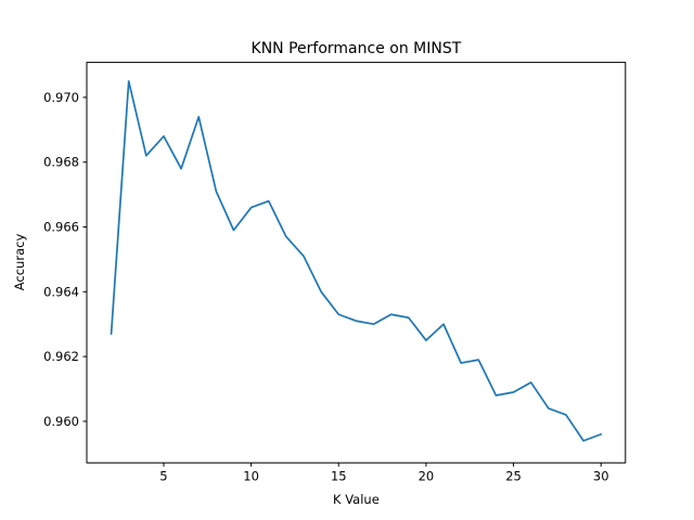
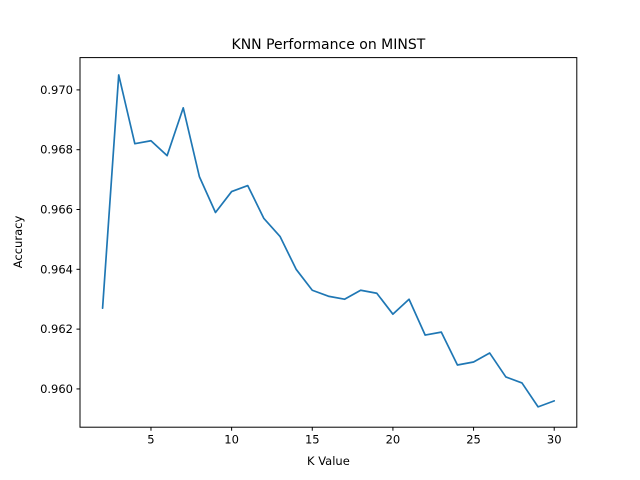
5: 0.9688 -> 0.9683
